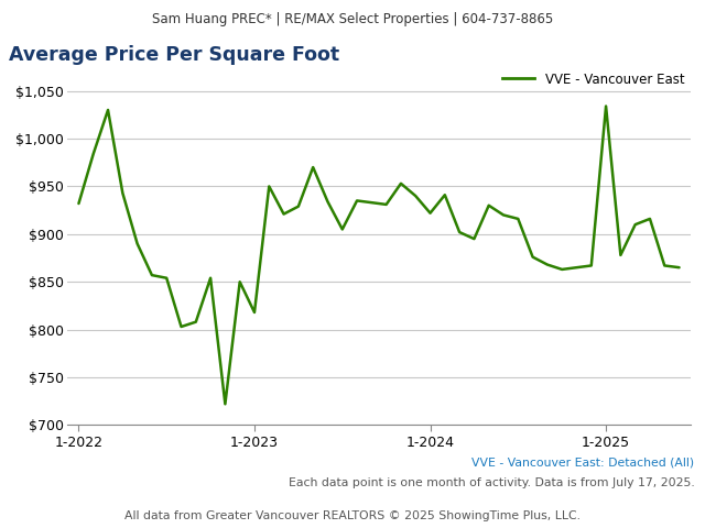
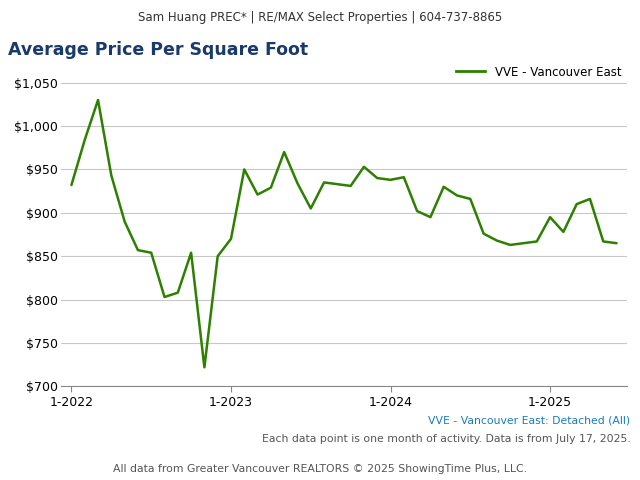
1-2023: $818 -> $870
1-2024: $922 -> $938
1-2025: $1,034 -> $895
